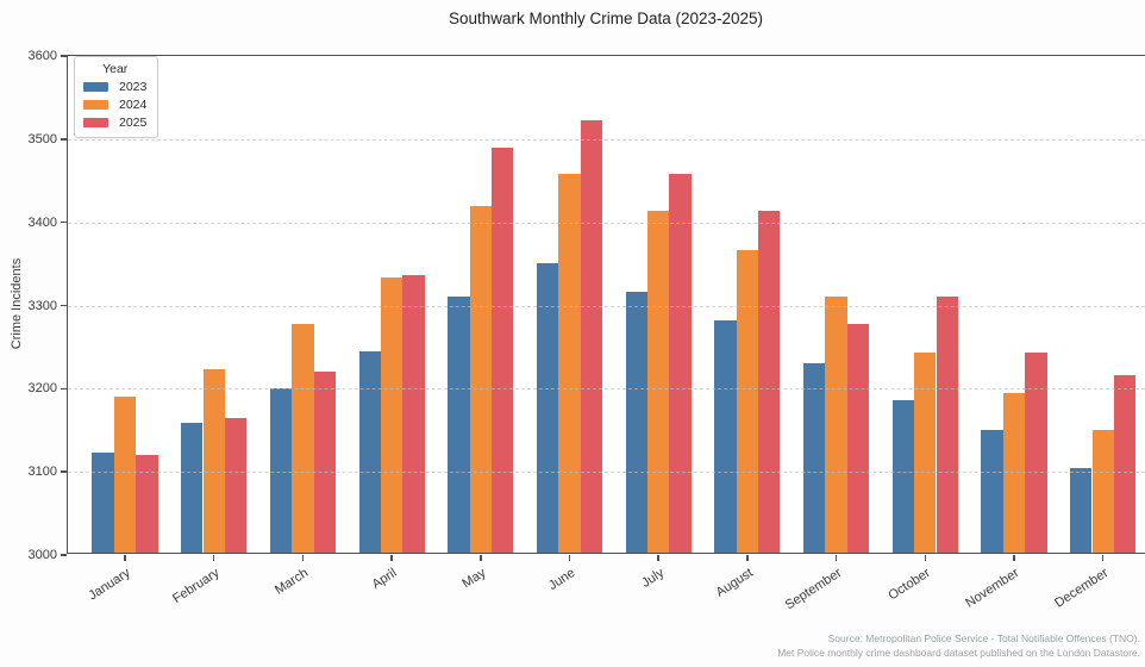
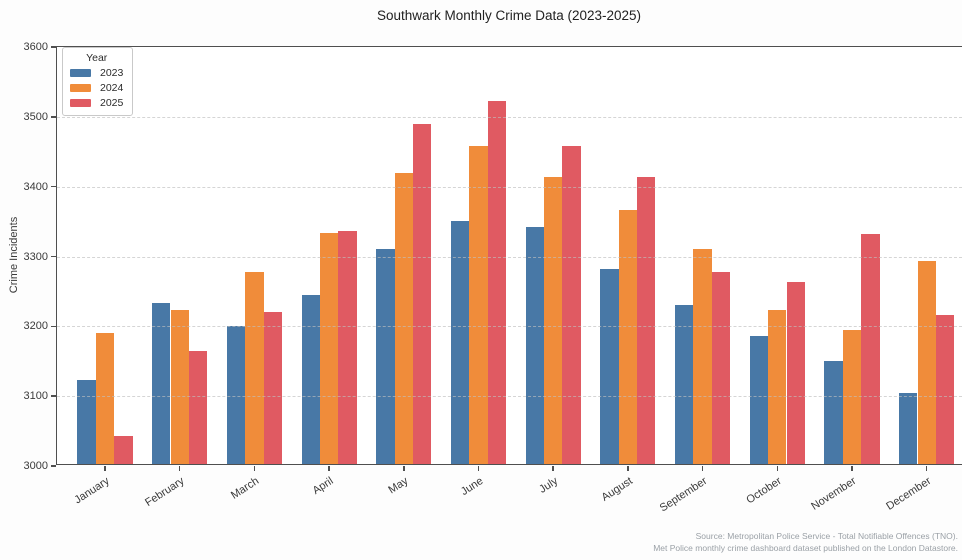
2025/January: 3120 -> 3040
2023/February: 3160 -> 3230
2023/July: 3310 -> 3340
2024/October: 3240 -> 3220
2025/October: 3310 -> 3260
2025/November: 3240 -> 3330
2024/December: 3150 -> 3290
